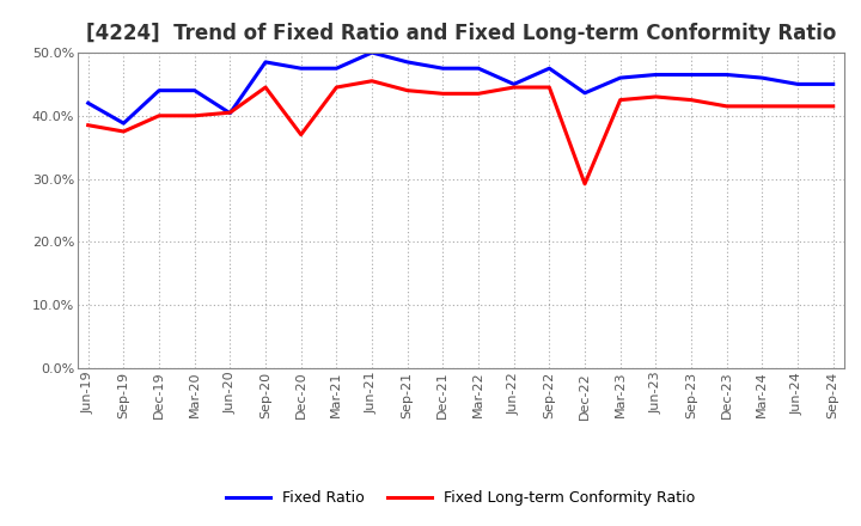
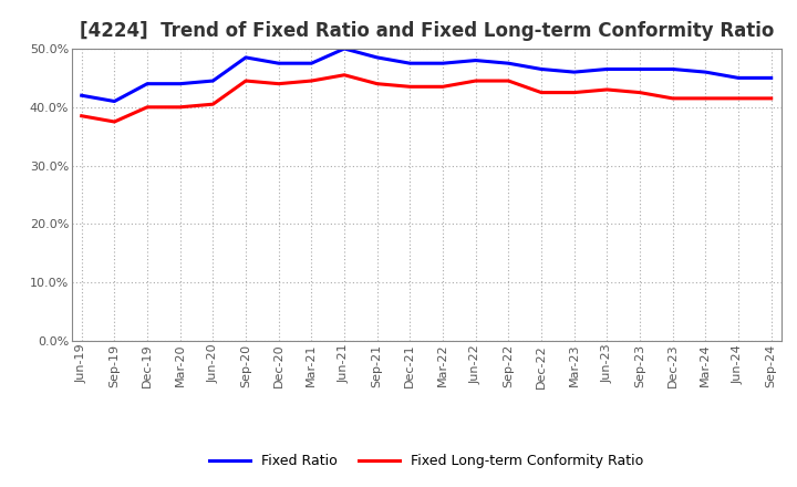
Fixed Ratio/Sep-19: 38.8% -> 41.0%
Fixed Ratio/Jun-20: 40.4% -> 44.5%
Fixed Long-term Conformity Ratio/Dec-20: 37.0% -> 44.0%
Fixed Ratio/Jun-22: 45.0% -> 48.0%
Fixed Ratio/Dec-22: 43.6% -> 46.5%
Fixed Long-term Conformity Ratio/Dec-22: 29.2% -> 42.5%
